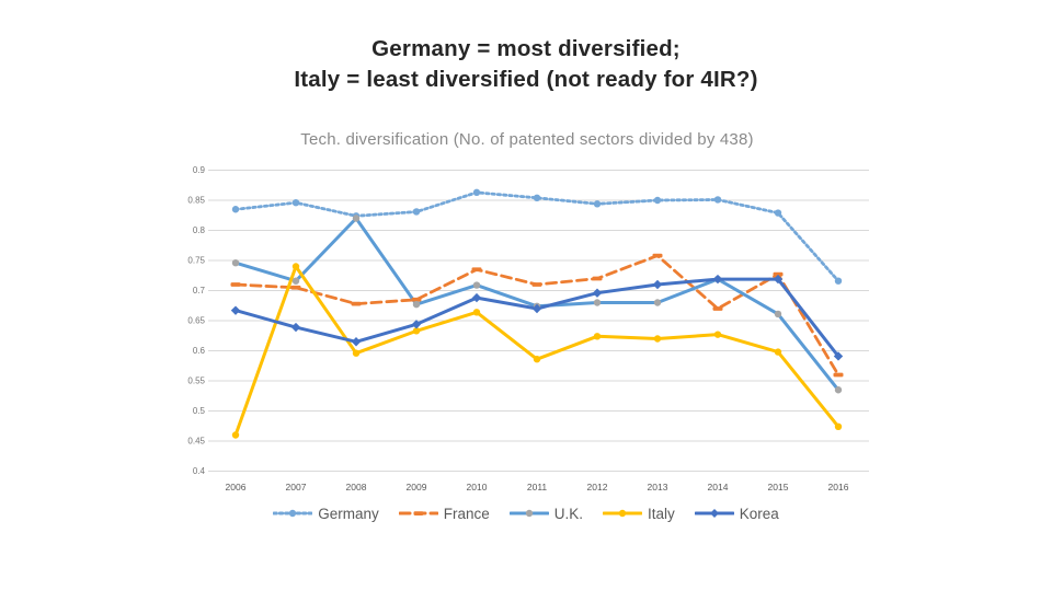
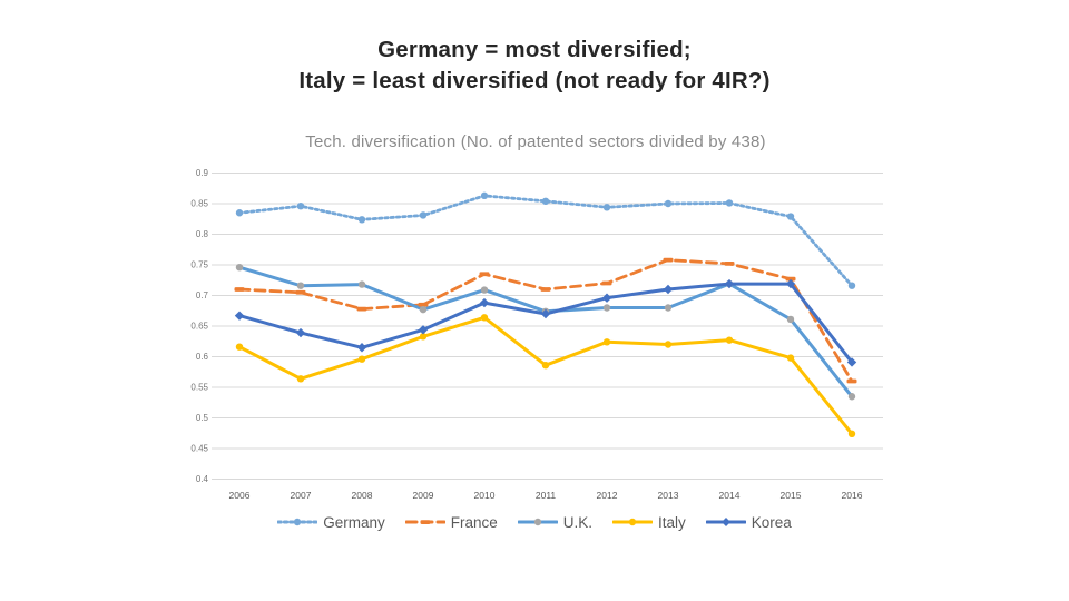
Italy/2006: 0.46 -> 0.62
Italy/2007: 0.74 -> 0.56
U.K./2008: 0.82 -> 0.72
France/2014: 0.67 -> 0.75
